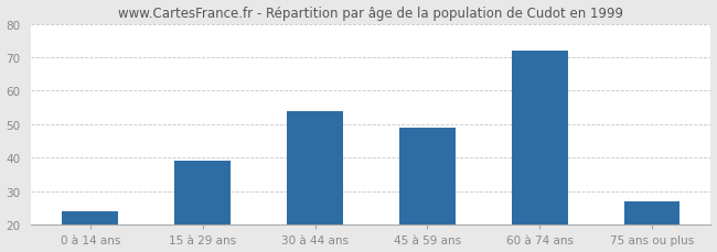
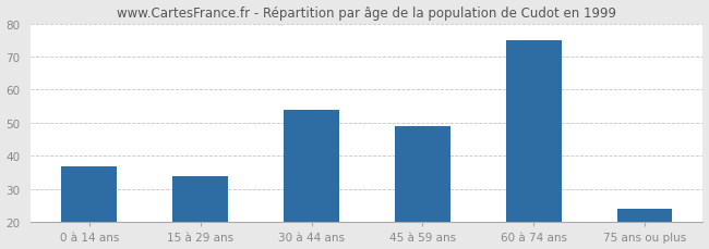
0 à 14 ans: 24 -> 37
15 à 29 ans: 39 -> 34
60 à 74 ans: 72 -> 75
75 ans ou plus: 27 -> 24
